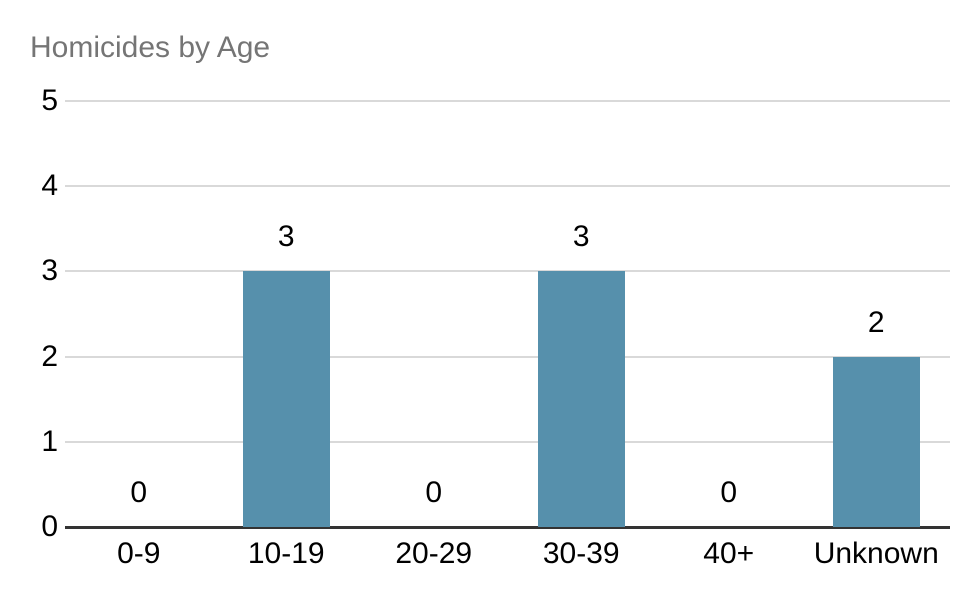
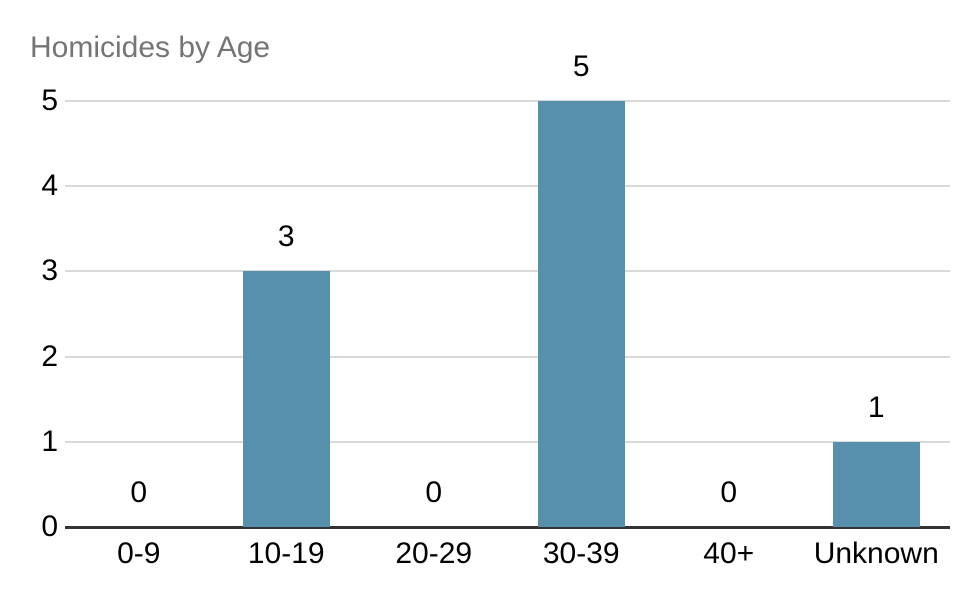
30-39: 3 -> 5
Unknown: 2 -> 1
